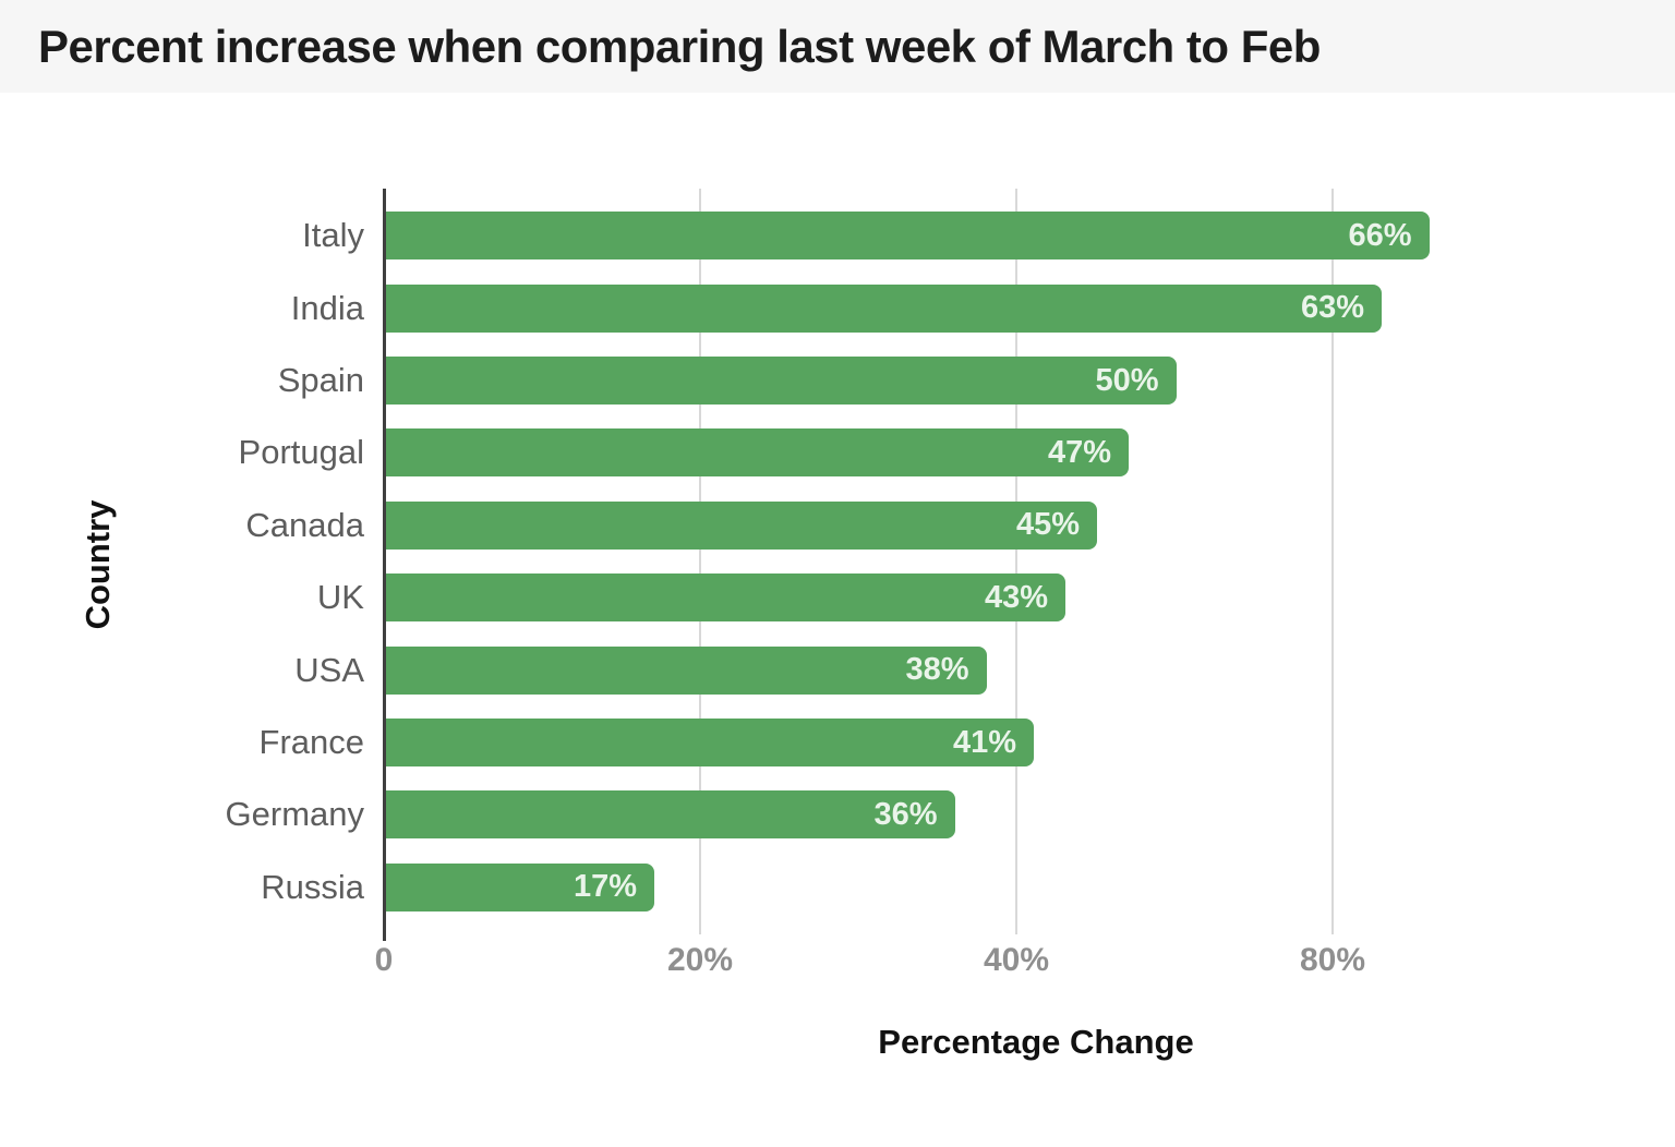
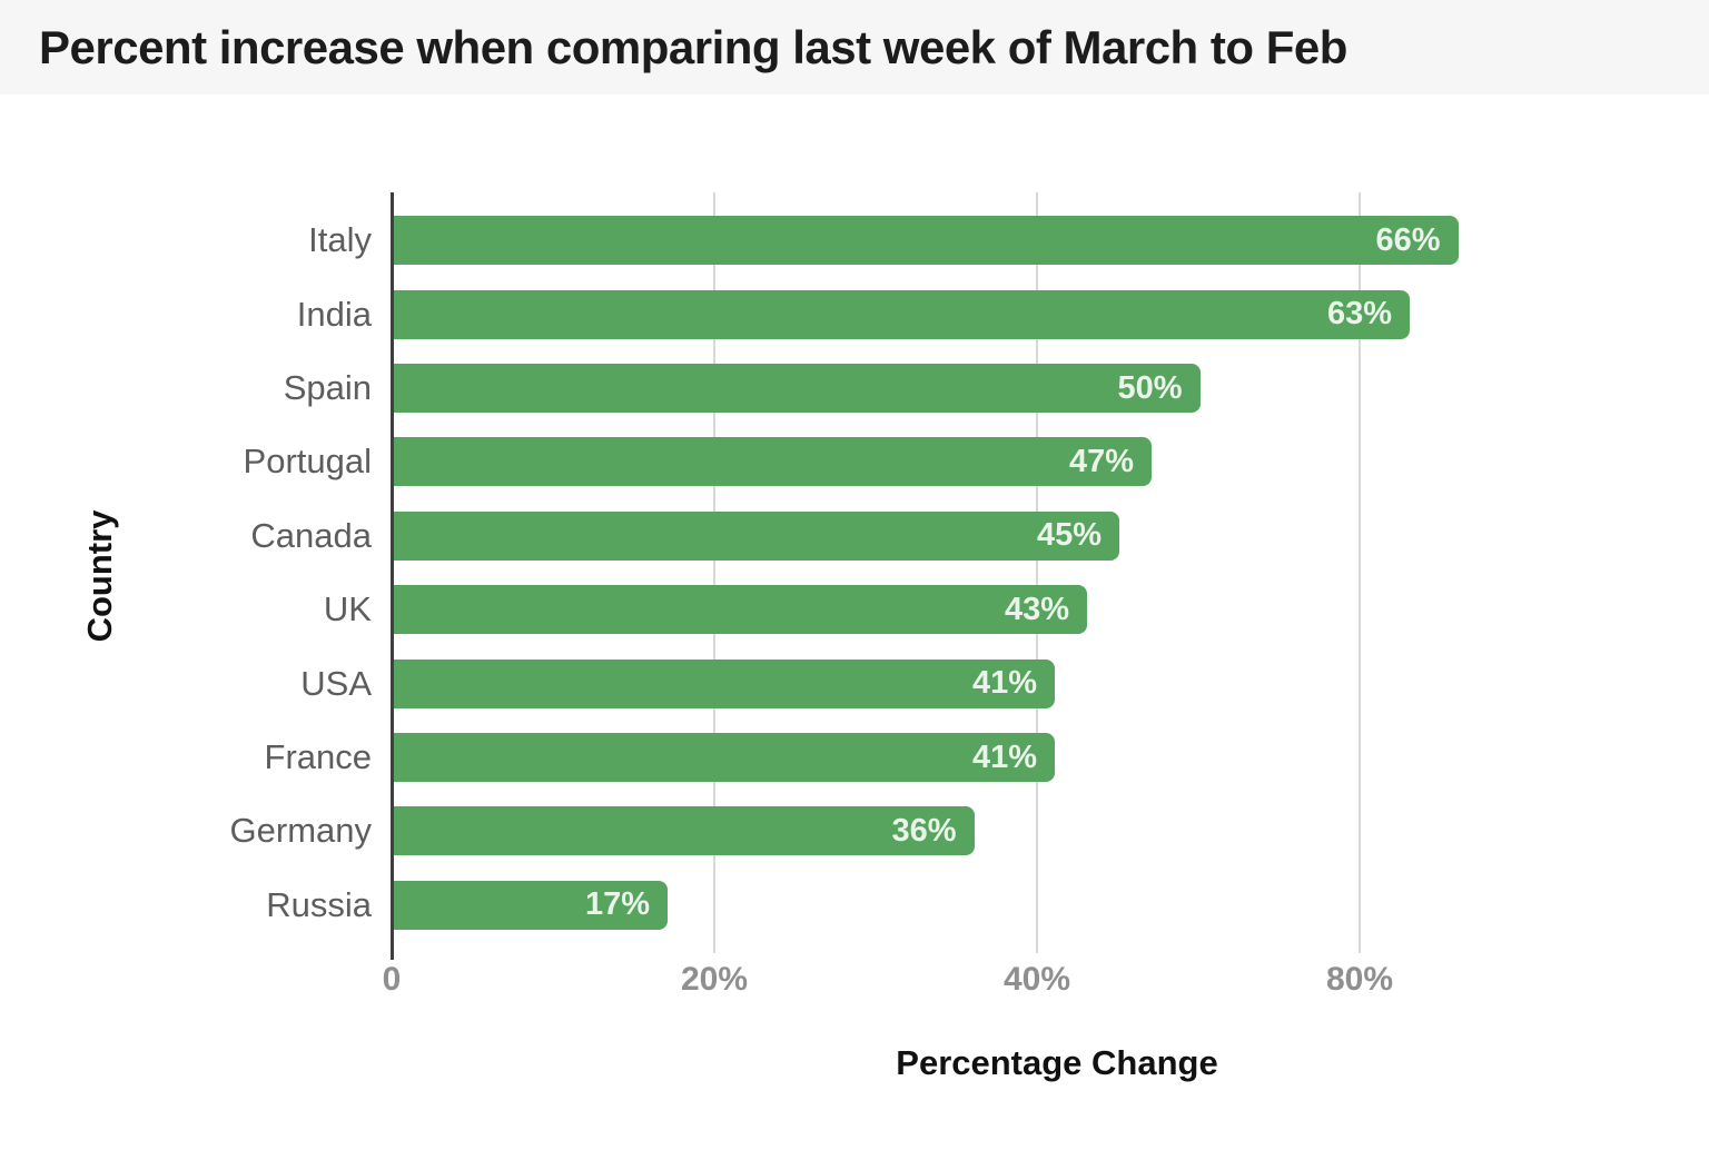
USA: 38% -> 41%
